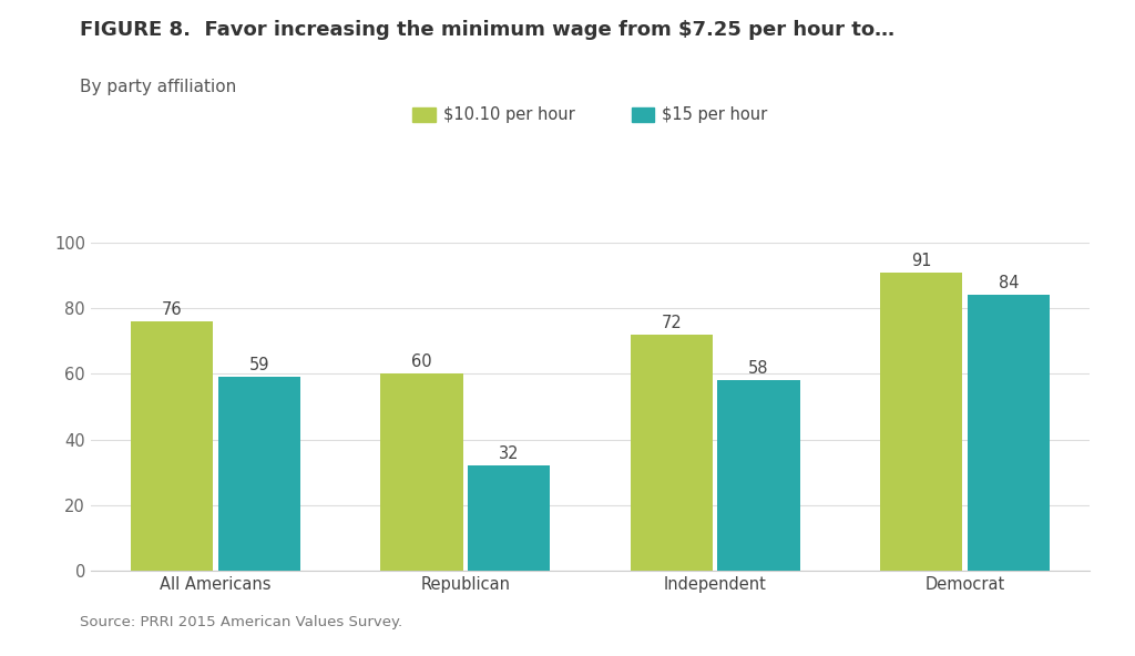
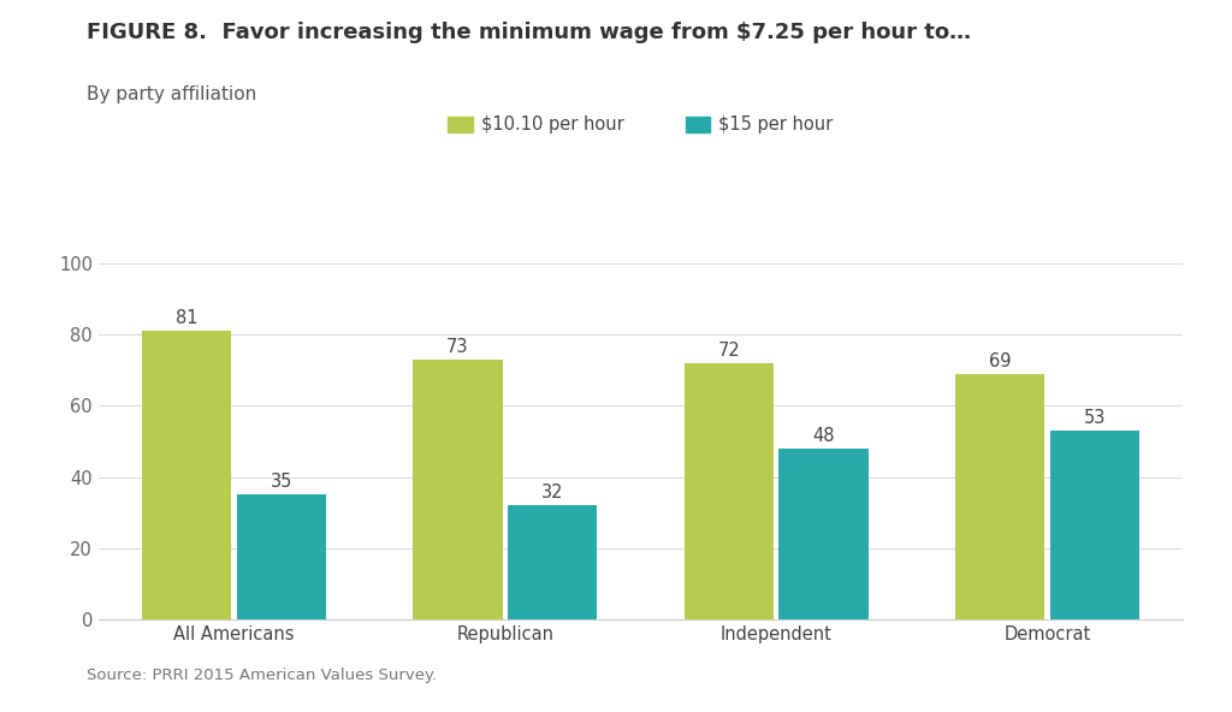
$10.10 per hour/All Americans: 76 -> 81
$15 per hour/All Americans: 59 -> 35
$10.10 per hour/Republican: 60 -> 73
$15 per hour/Independent: 58 -> 48
$10.10 per hour/Democrat: 91 -> 69
$15 per hour/Democrat: 84 -> 53
